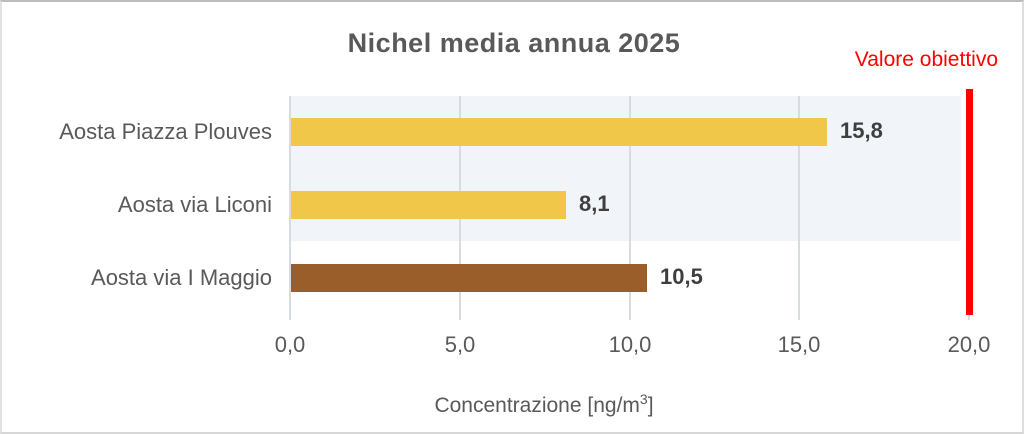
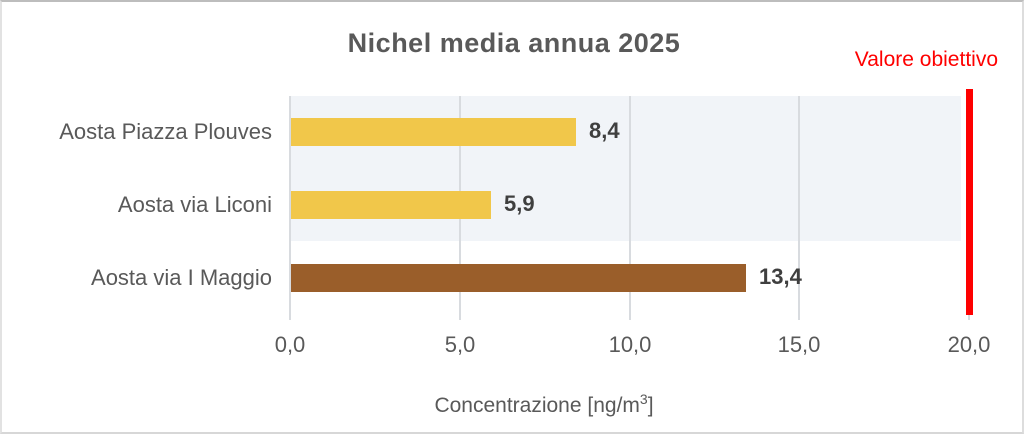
Aosta Piazza Plouves: 15,8 -> 8,4
Aosta via Liconi: 8,1 -> 5,9
Aosta via I Maggio: 10,5 -> 13,4
